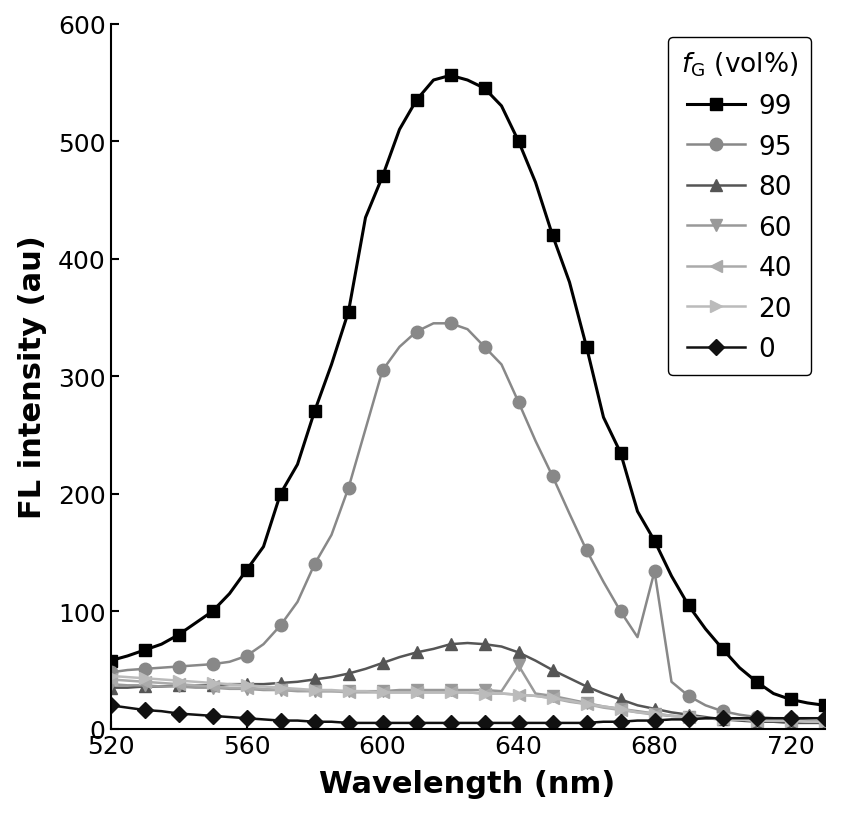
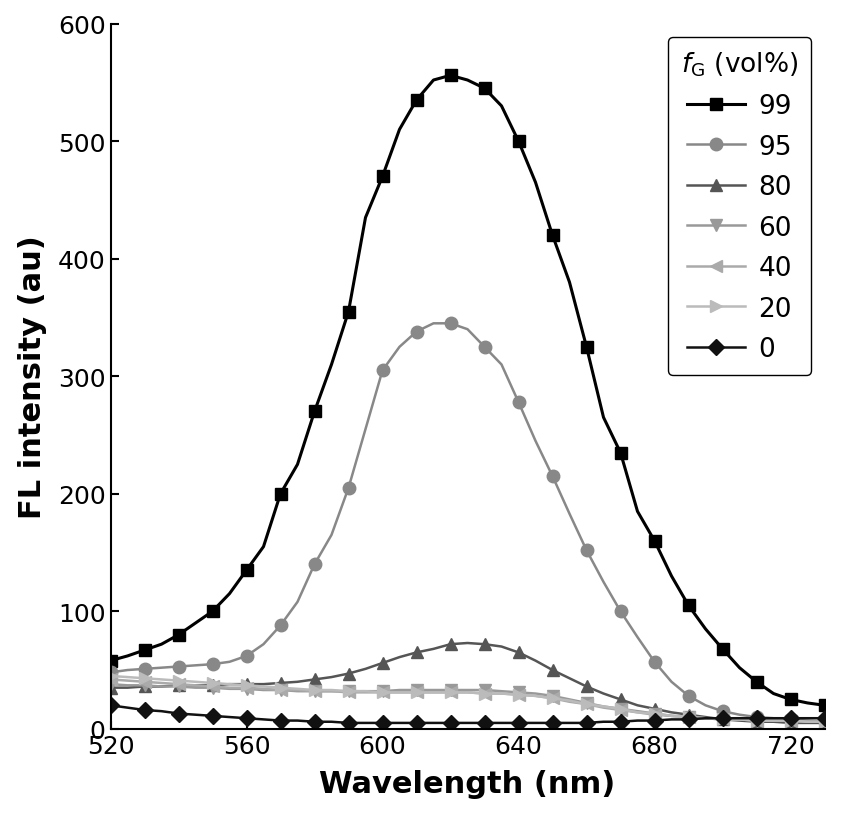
60/640: 54 -> 31
95/680: 134 -> 57
